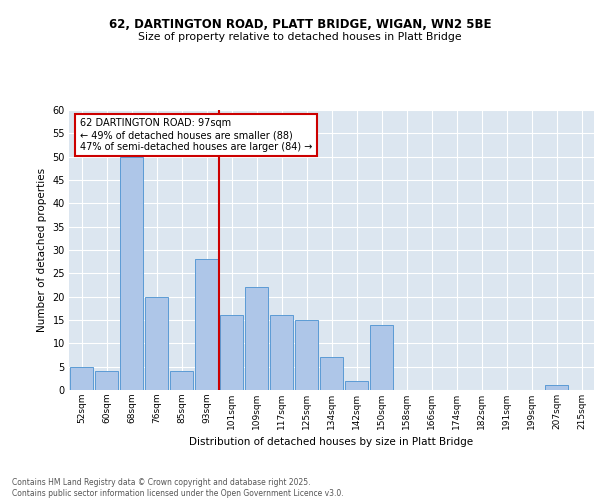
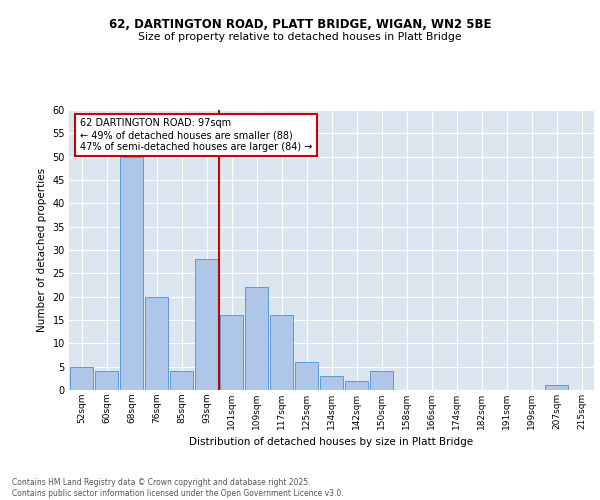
125sqm: 15 -> 6
134sqm: 7 -> 3
150sqm: 14 -> 4
